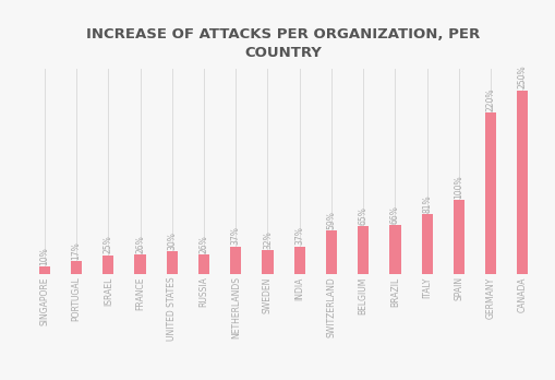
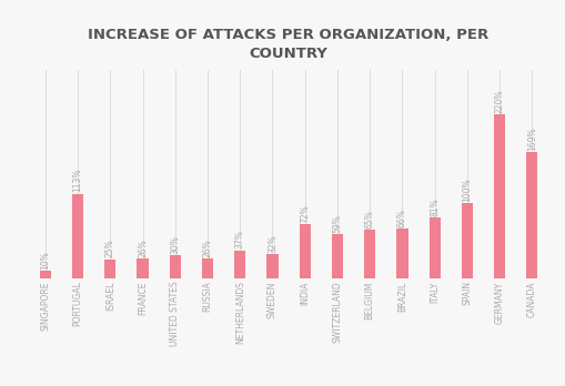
PORTUGAL: 17% -> 113%
INDIA: 37% -> 72%
CANADA: 250% -> 169%
